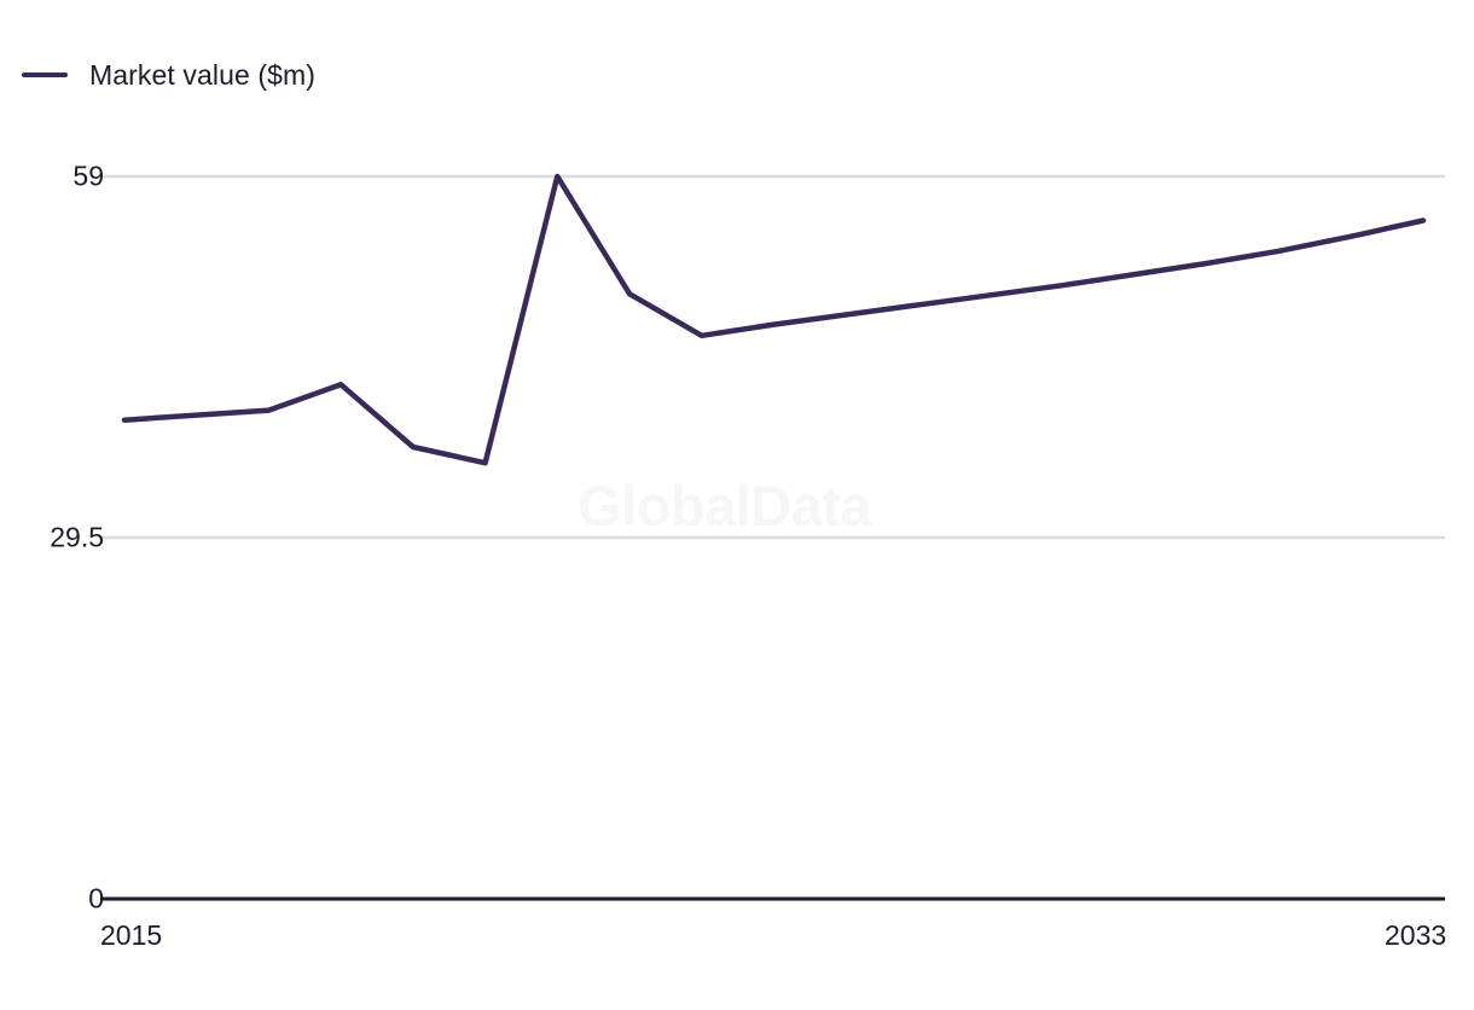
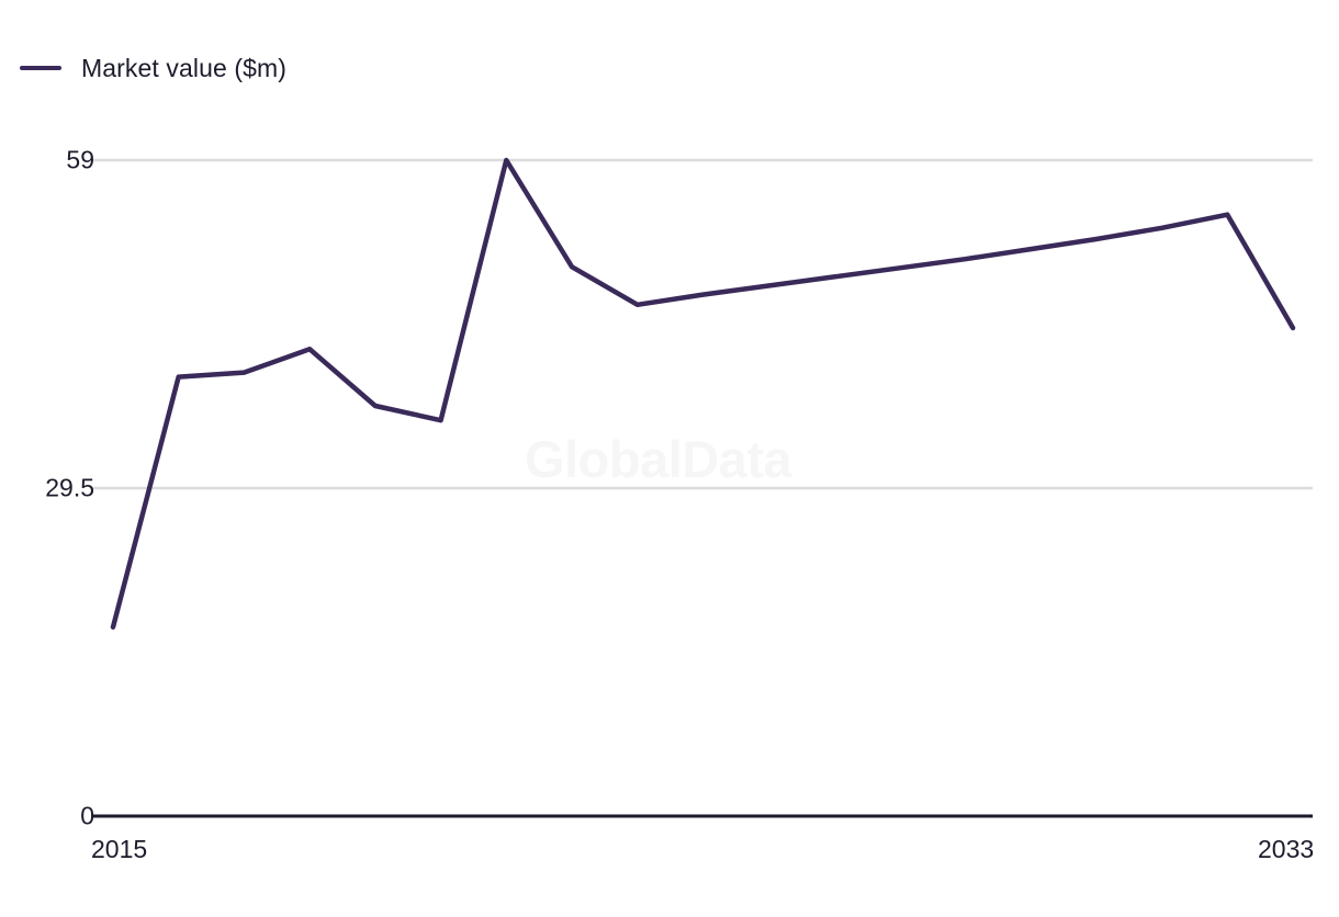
2015: 39.1 -> 17.0
2033: 55.4 -> 43.9
